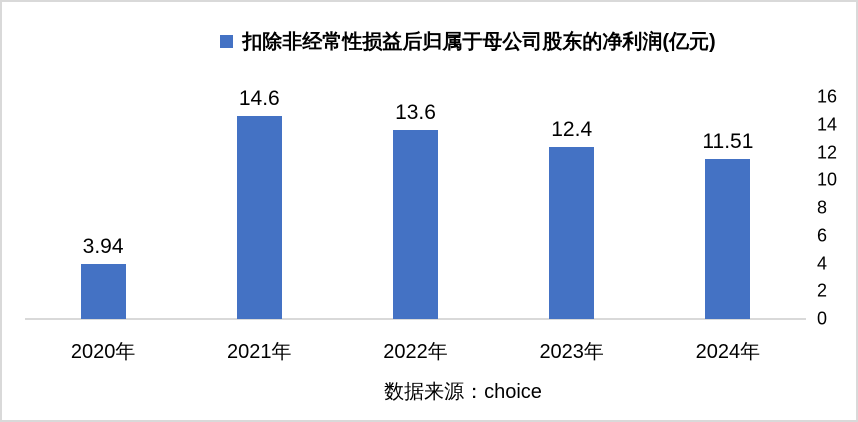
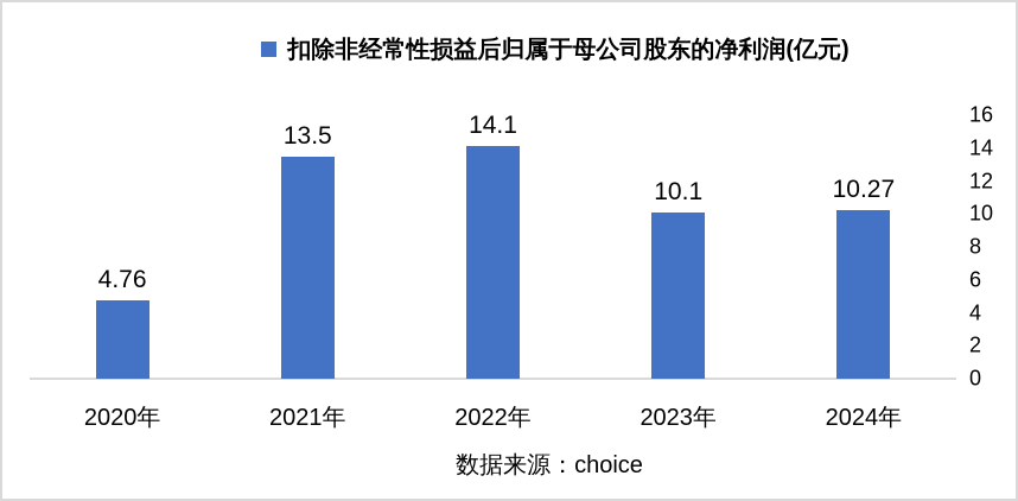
2020年: 3.94 -> 4.76
2021年: 14.6 -> 13.5
2022年: 13.6 -> 14.1
2023年: 12.4 -> 10.1
2024年: 11.51 -> 10.27
